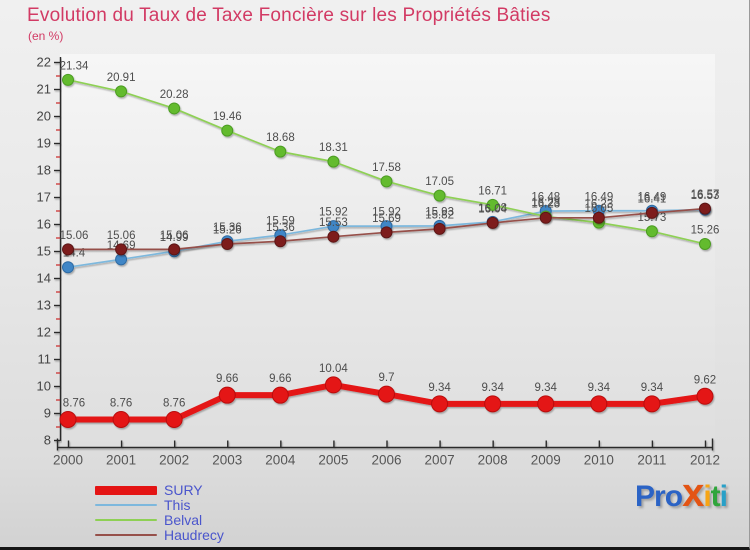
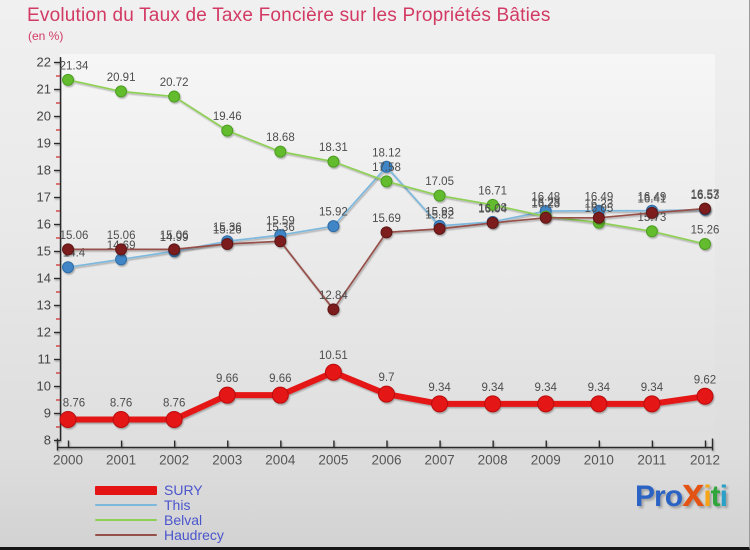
Belval/2002: 20.28 -> 20.72
SURY/2005: 10.04 -> 10.51
Haudrecy/2005: 15.53 -> 12.84
This/2006: 15.92 -> 18.12
